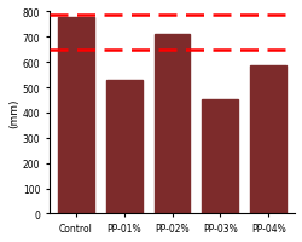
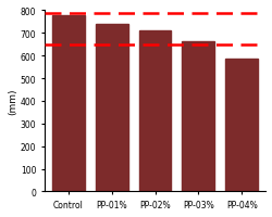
PP-01%: 530 -> 740
PP-03%: 450 -> 665
